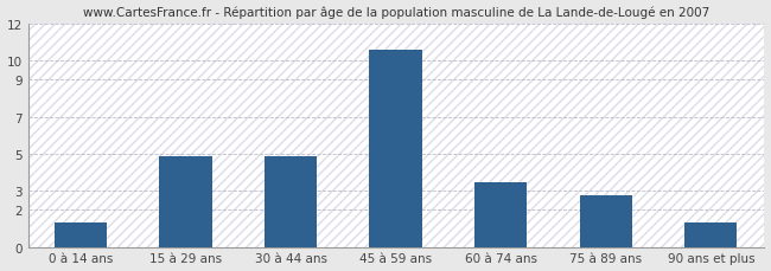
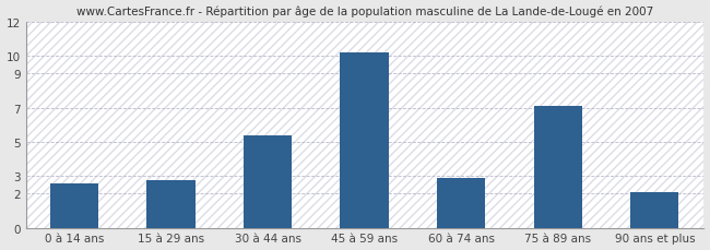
0 à 14 ans: 1.3 -> 2.6
15 à 29 ans: 4.9 -> 2.8
30 à 44 ans: 4.9 -> 5.4
45 à 59 ans: 10.6 -> 10.2
60 à 74 ans: 3.5 -> 2.9
75 à 89 ans: 2.8 -> 7.1
90 ans et plus: 1.3 -> 2.1
